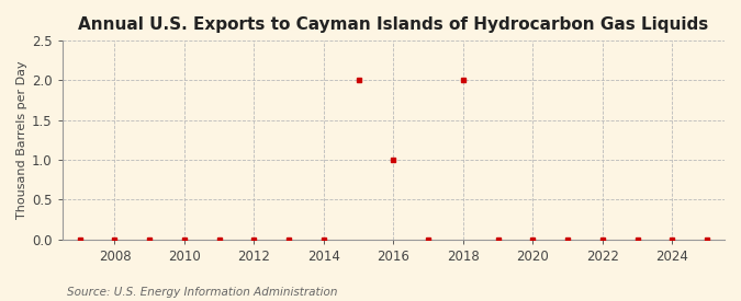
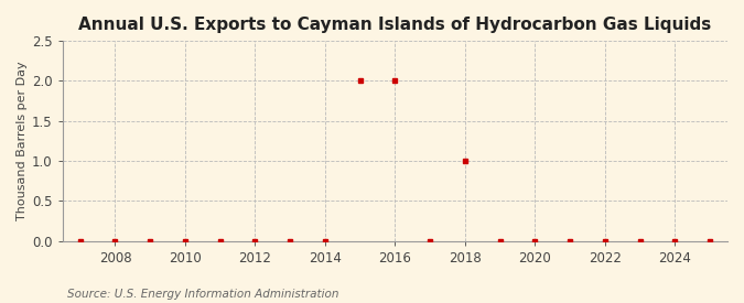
2016: 1 -> 2
2018: 2 -> 1
